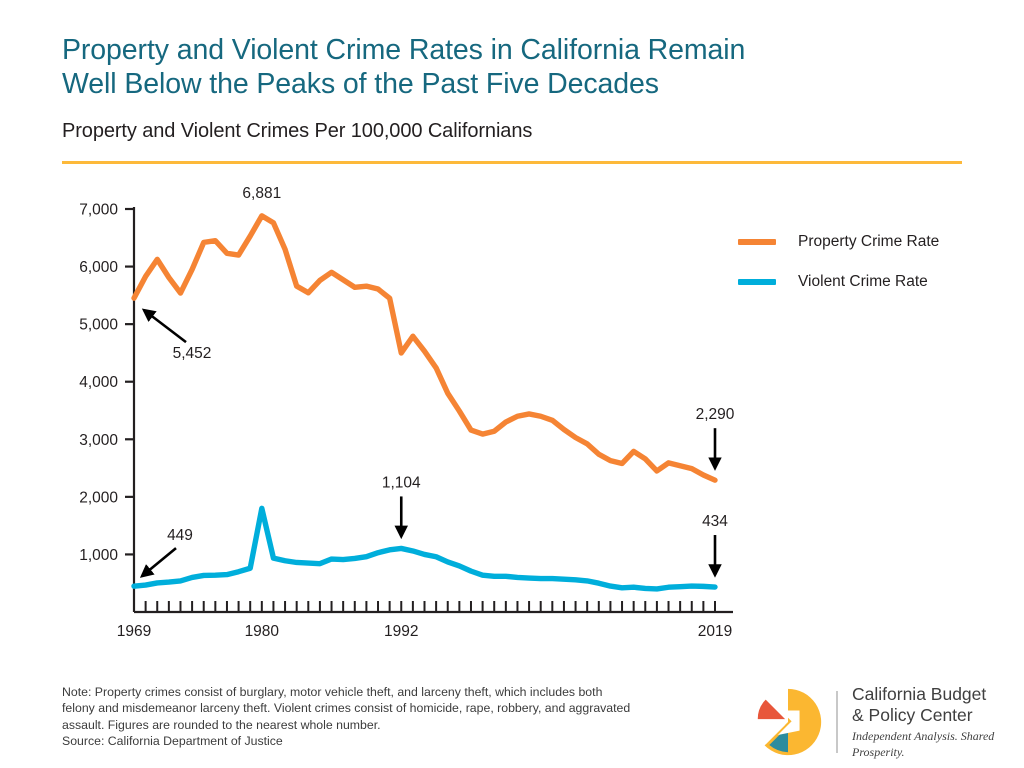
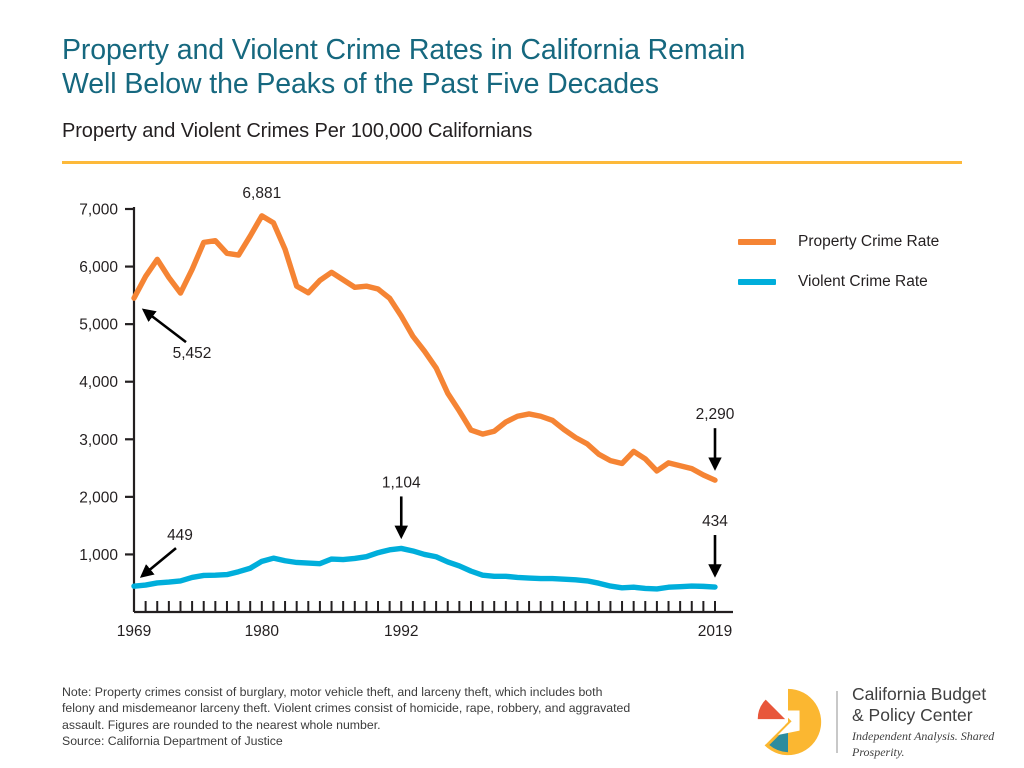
Violent Crime Rate/1980: 1800 -> 900
Property Crime Rate/1992: 4500 -> 5100
